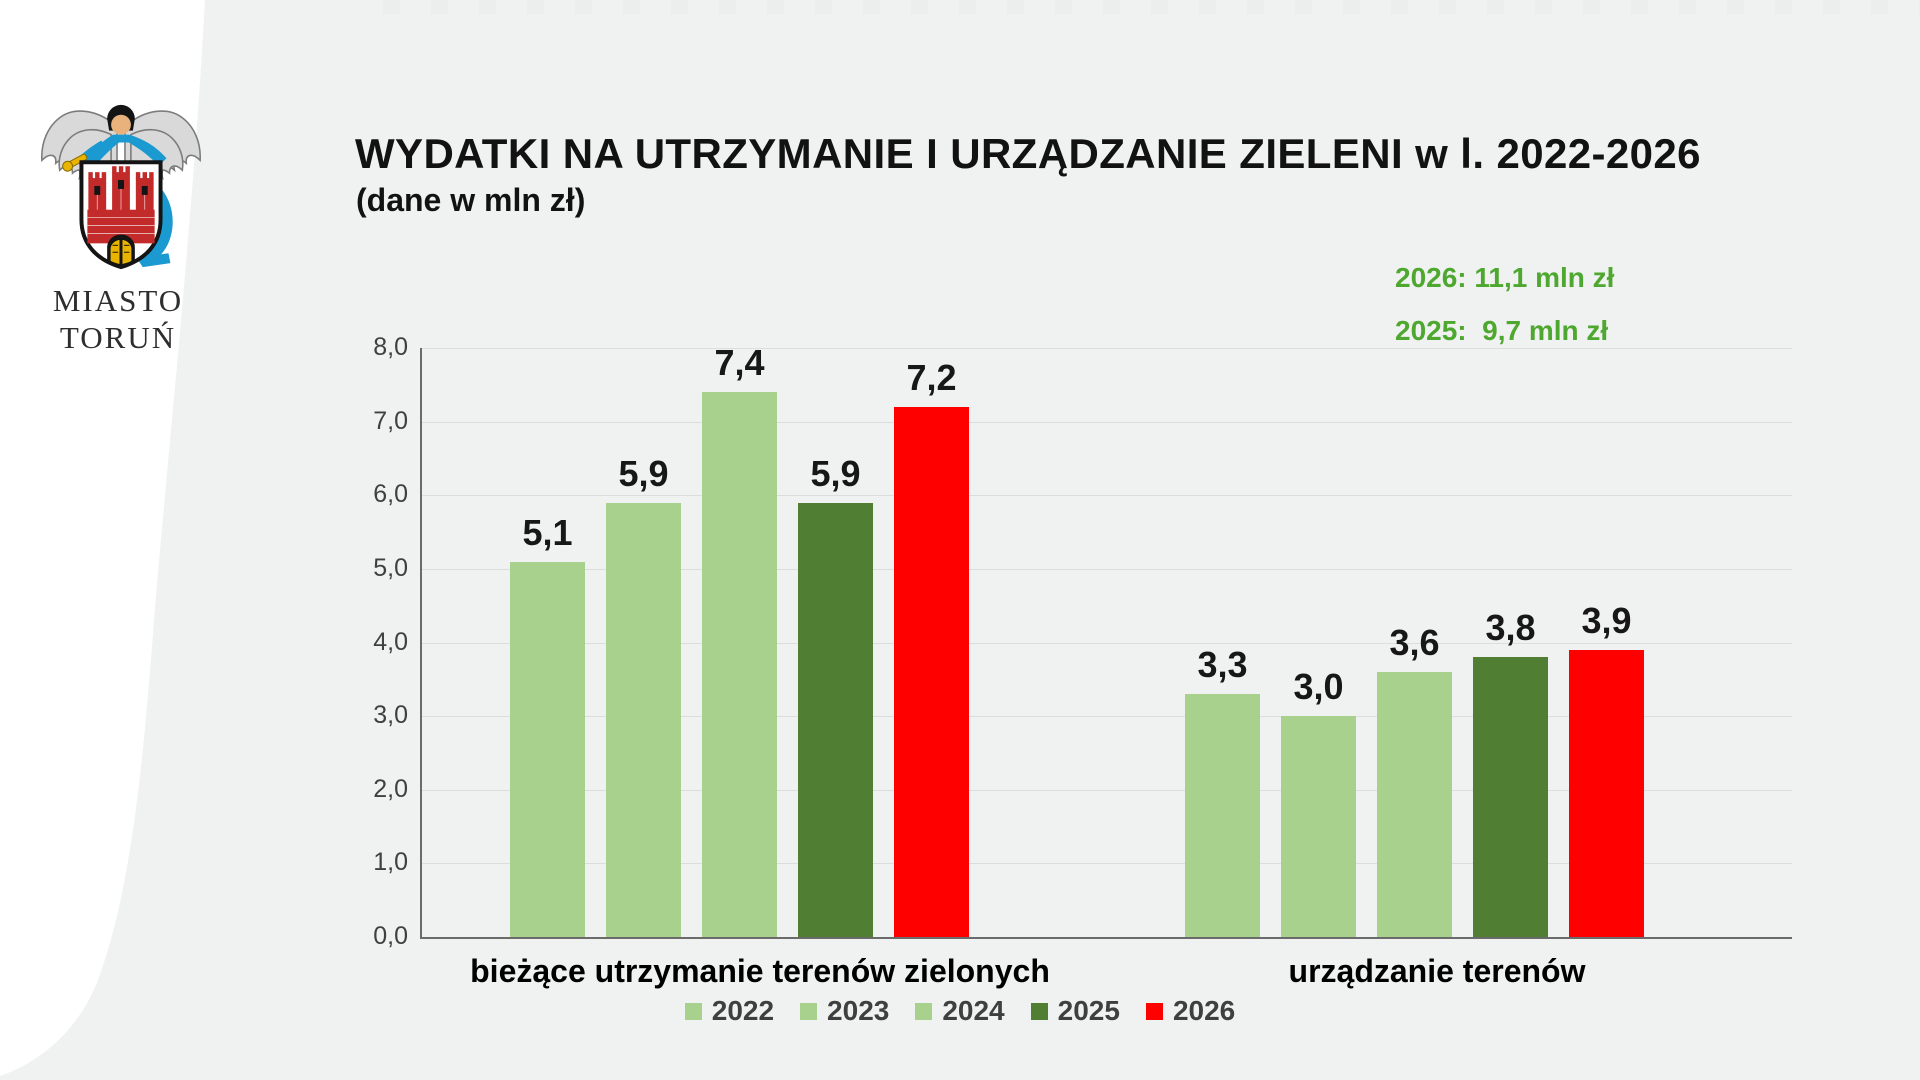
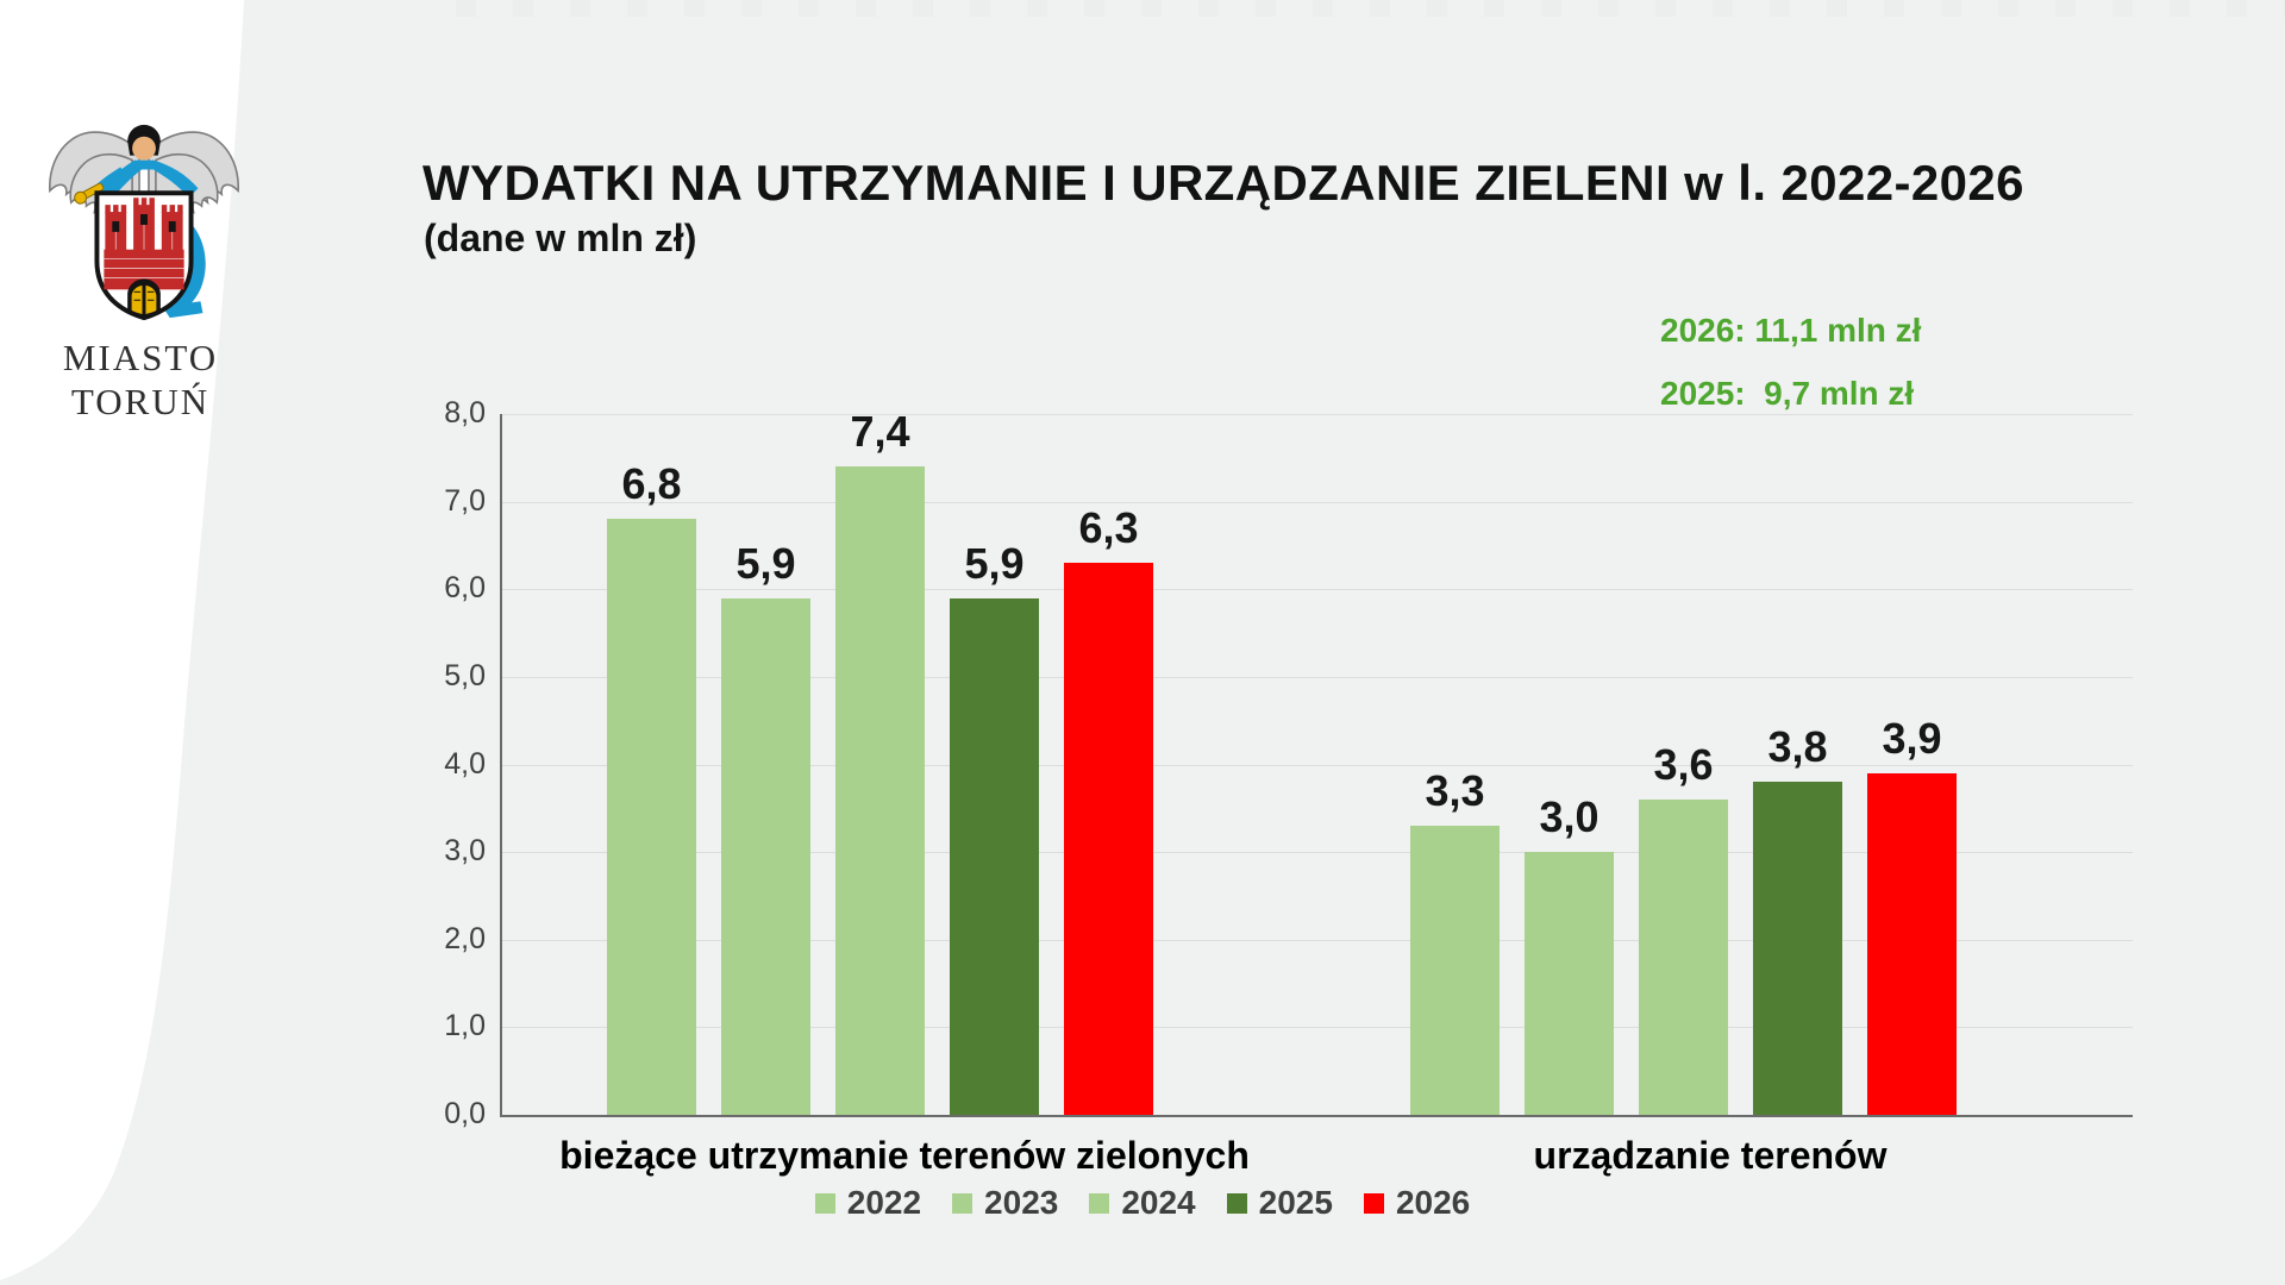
2022/bieżące utrzymanie terenów zielonych: 5,1 -> 6,8
2026/bieżące utrzymanie terenów zielonych: 7,2 -> 6,3
